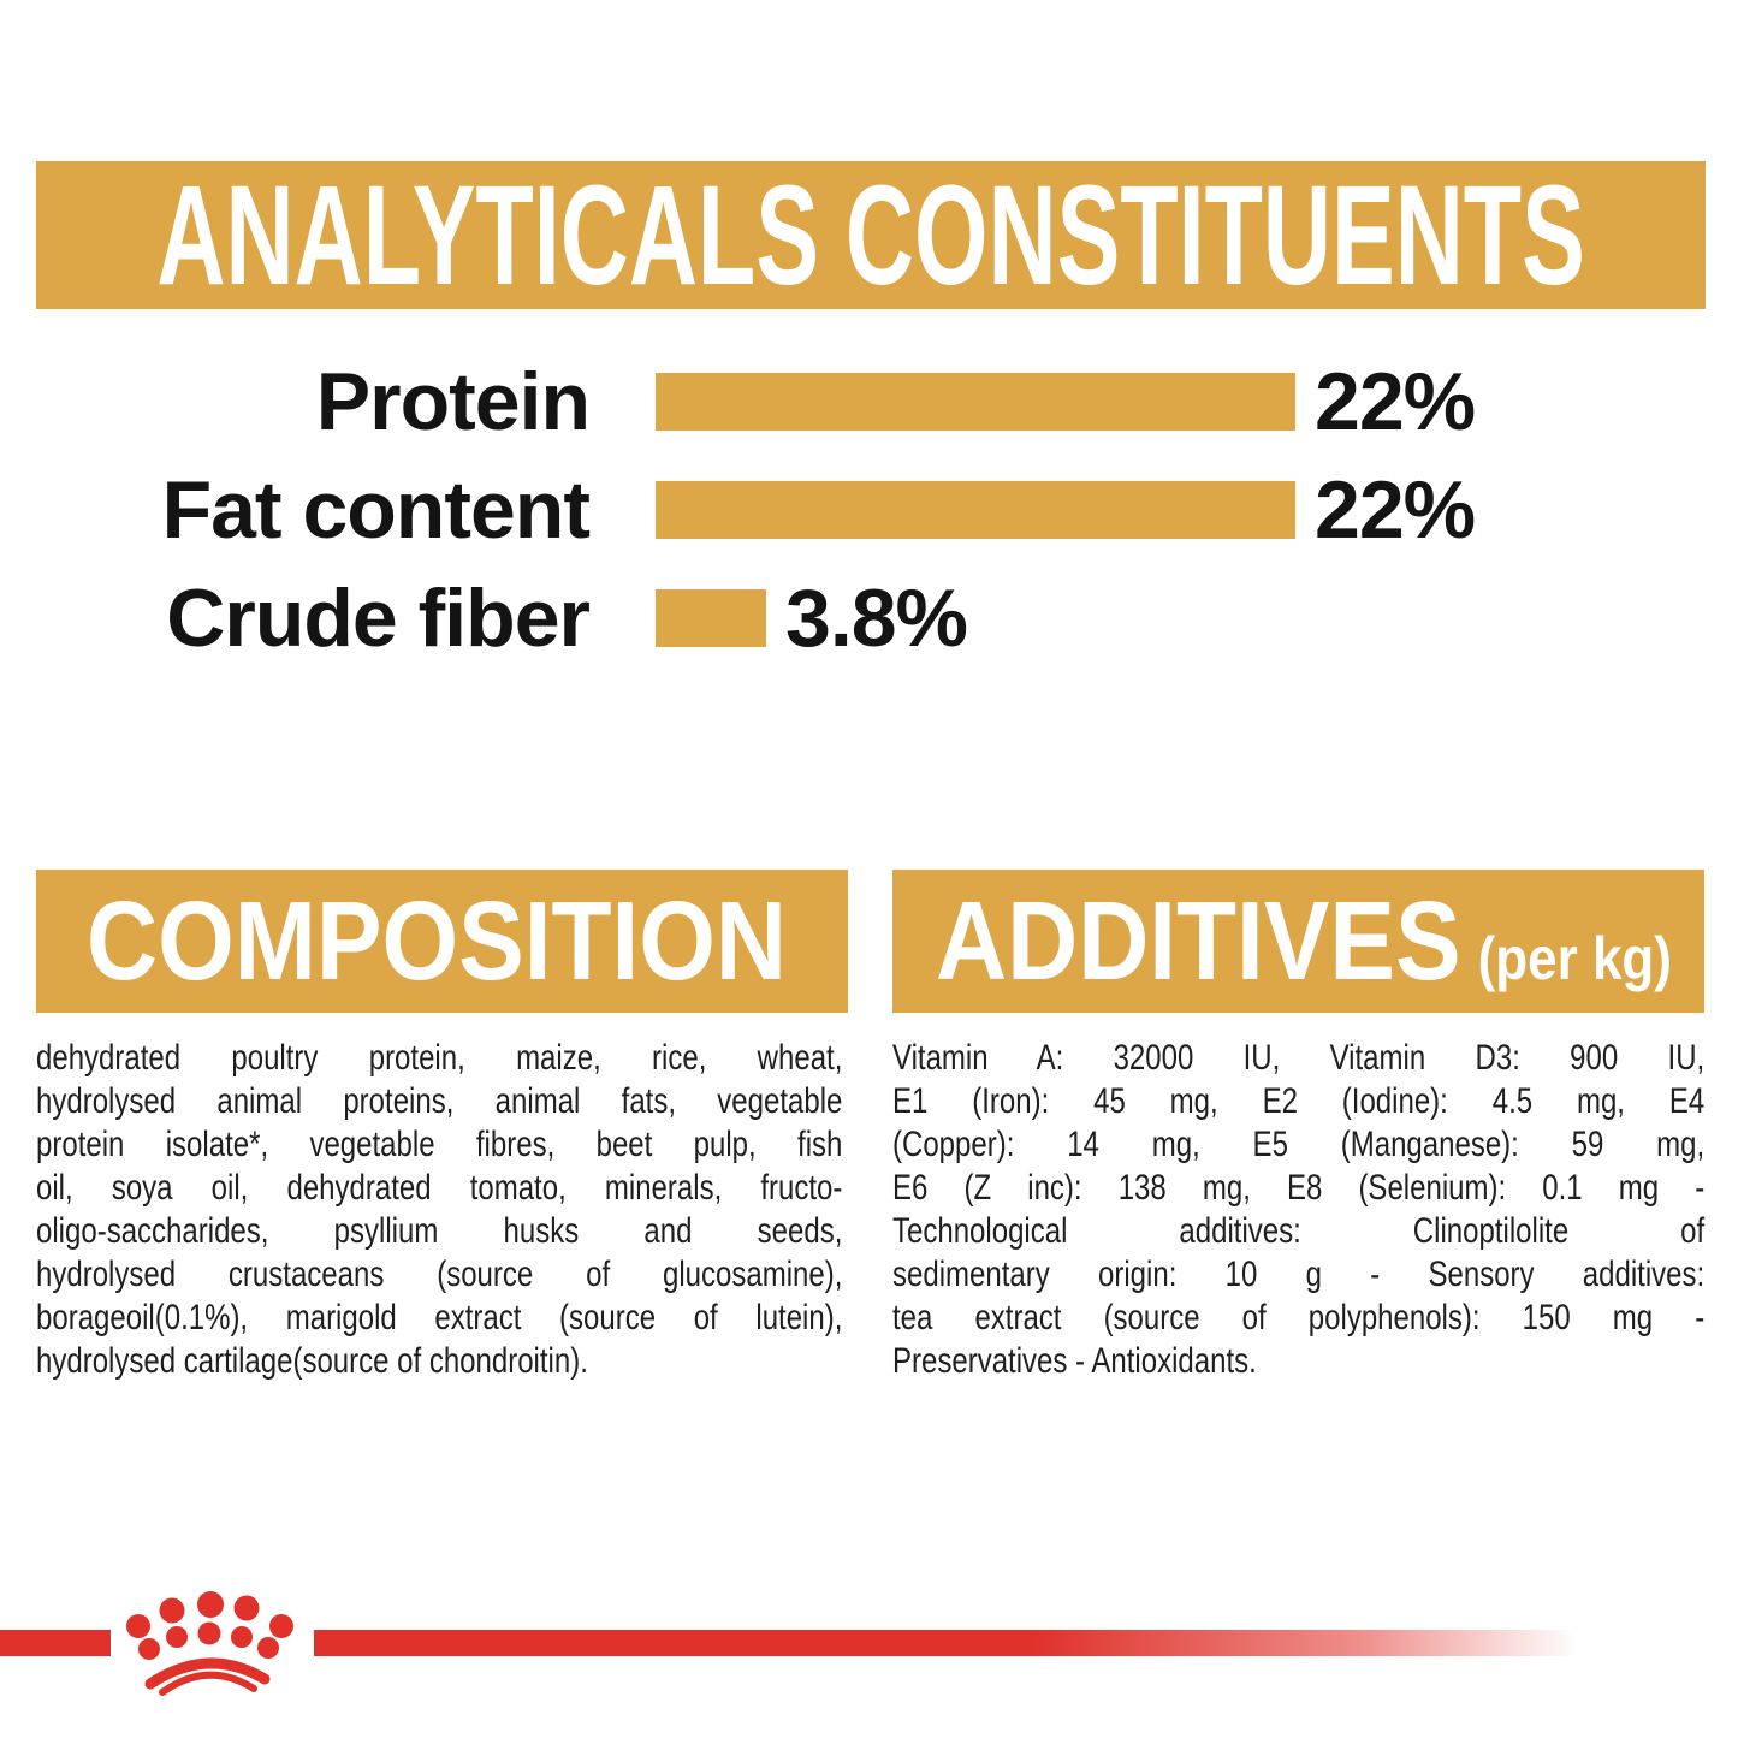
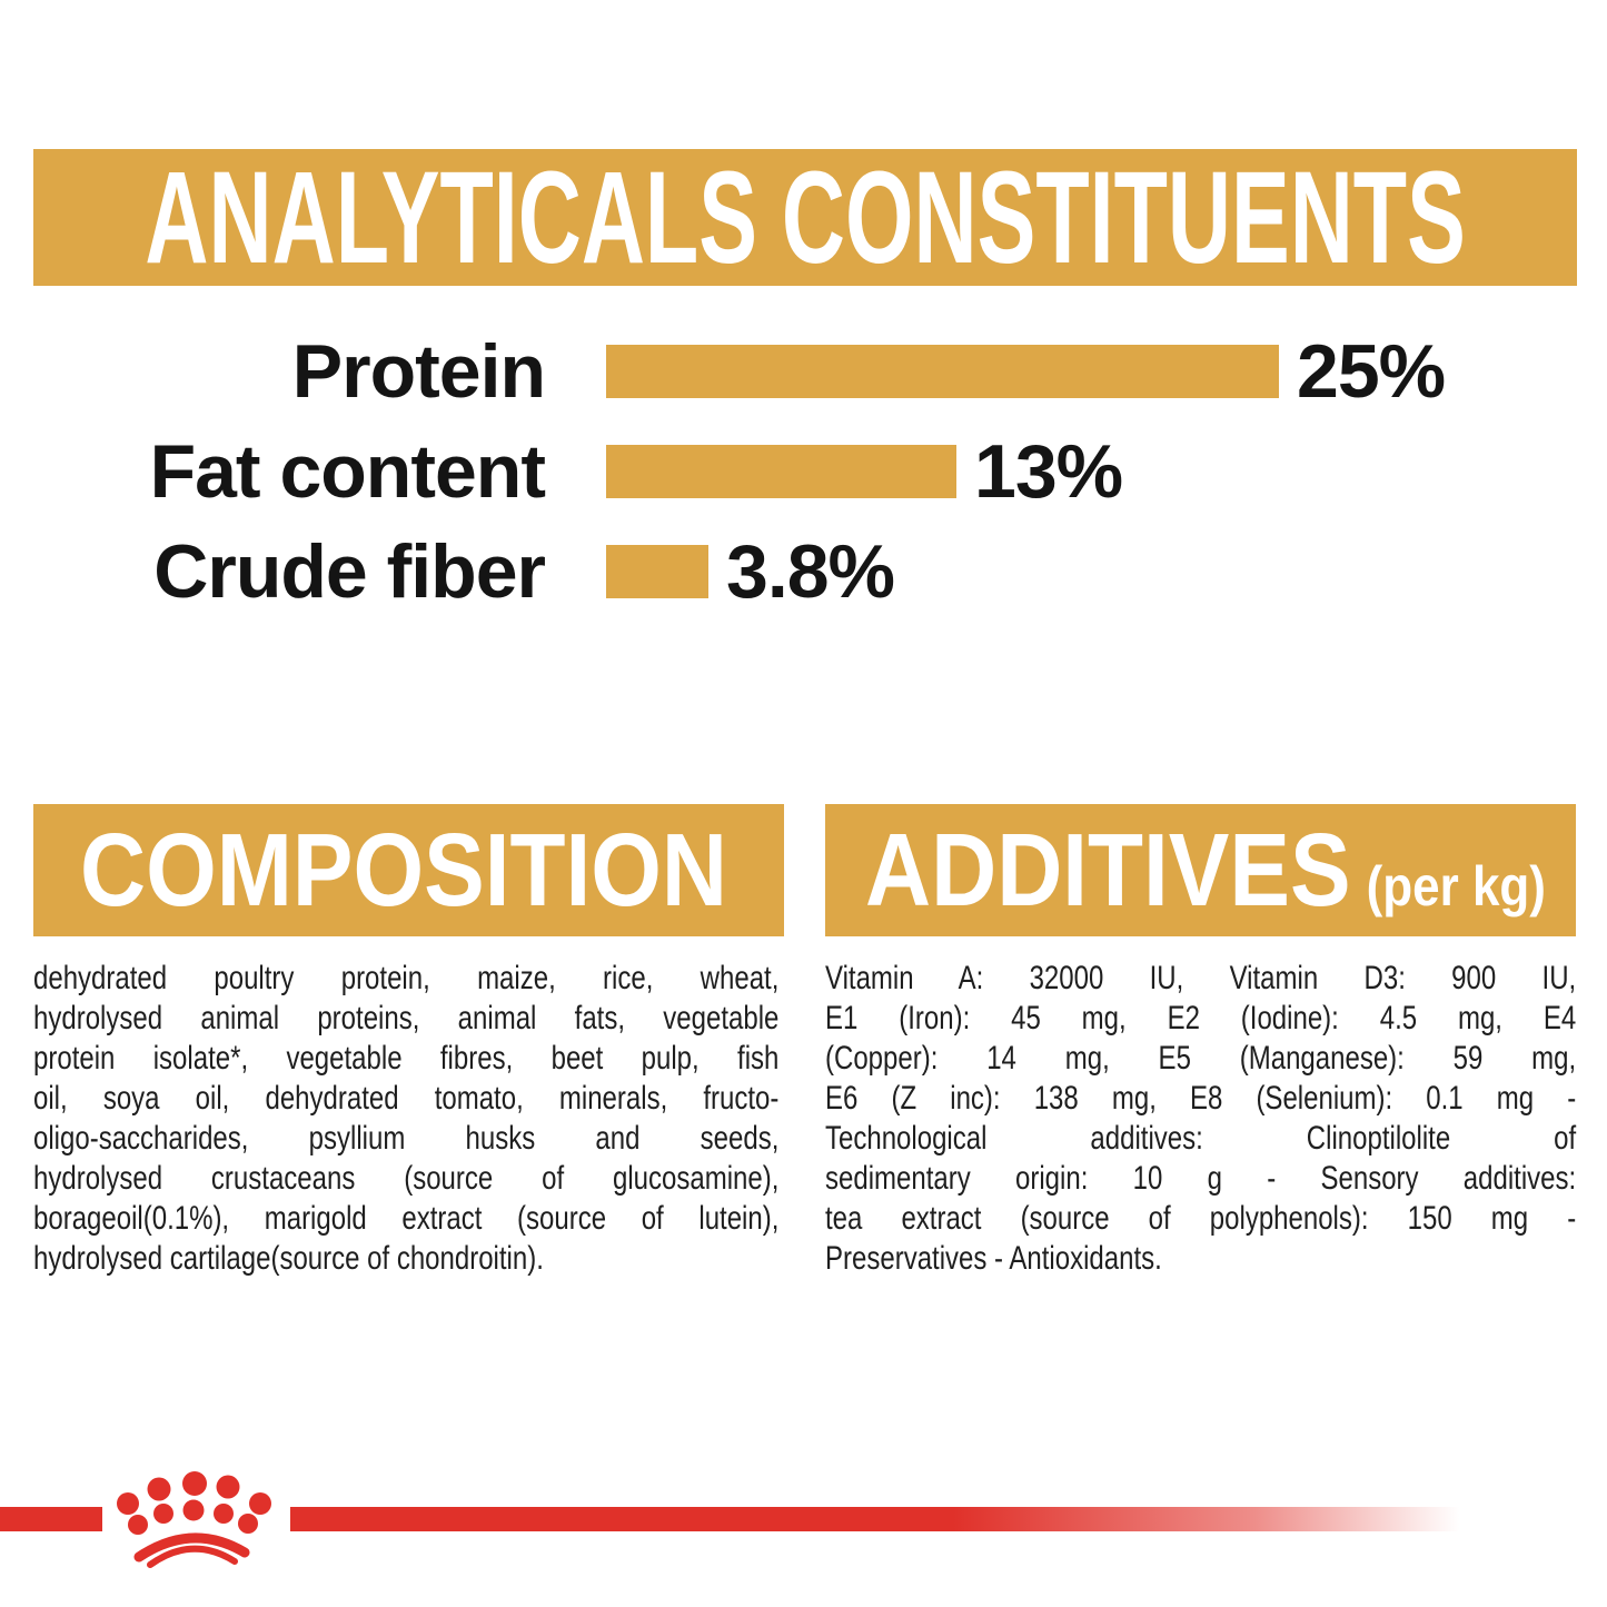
Protein: 22% -> 25%
Fat content: 22% -> 13%
